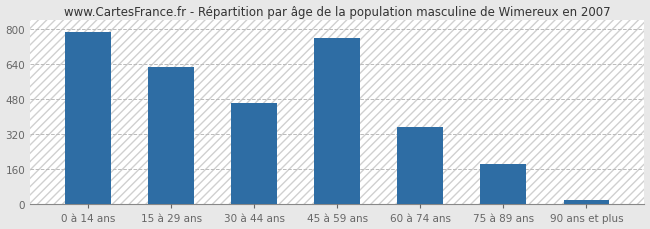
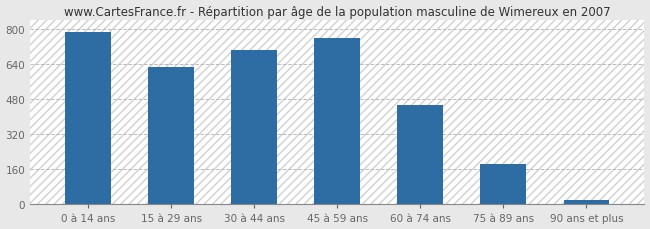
30 à 44 ans: 460 -> 705
60 à 74 ans: 355 -> 455
